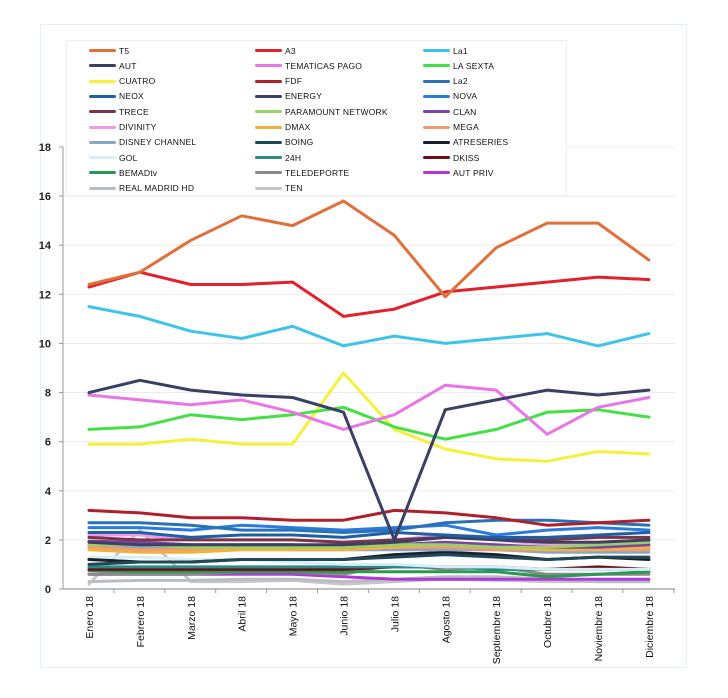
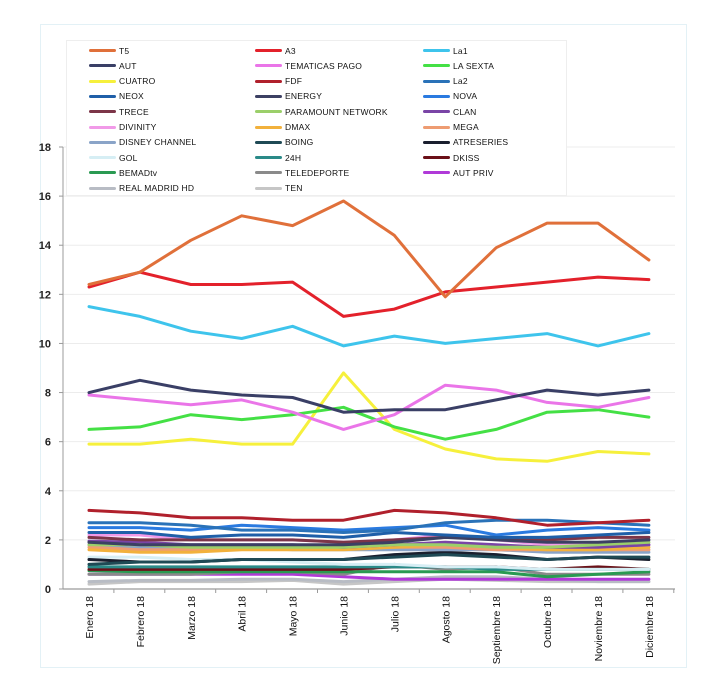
TEN/Febrero 18: 2.4 -> 0.3
AUT/Julio 18: 2.0 -> 7.3
TEMATICAS PAGO/Octubre 18: 6.3 -> 7.6
